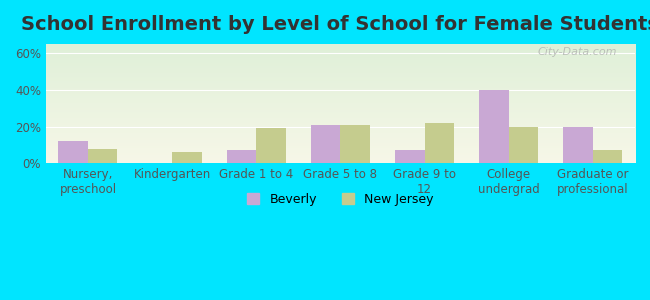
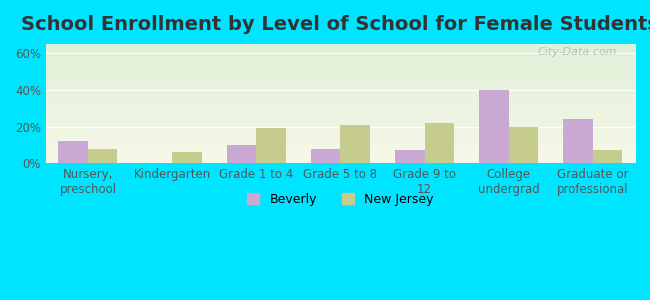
Beverly/Grade 1 to 4: 7% -> 10%
Beverly/Grade 5 to 8: 21% -> 8%
Beverly/Graduate or professional: 20% -> 24%
